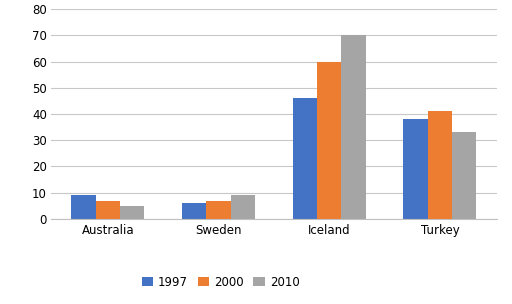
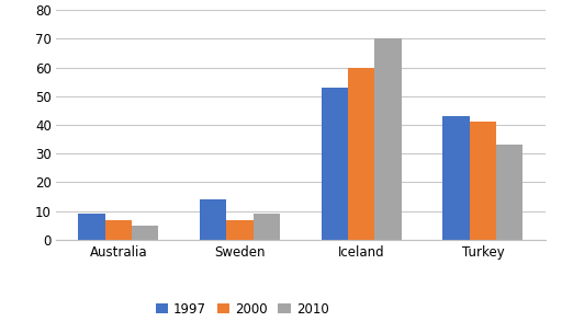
1997/Sweden: 6 -> 14
1997/Iceland: 46 -> 53
1997/Turkey: 38 -> 43
